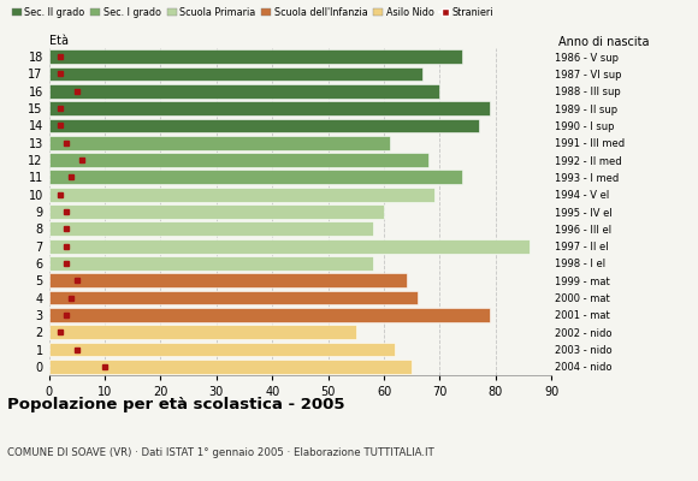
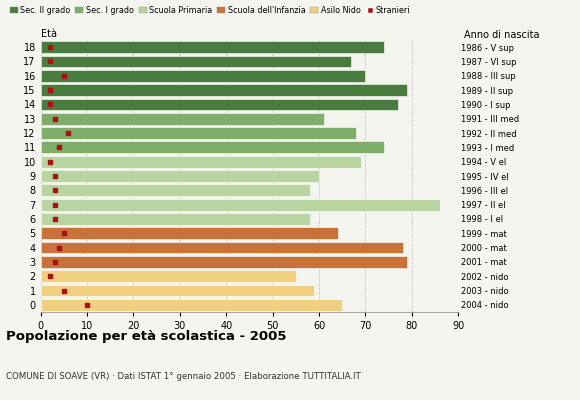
4: 66 -> 78
1: 62 -> 59
